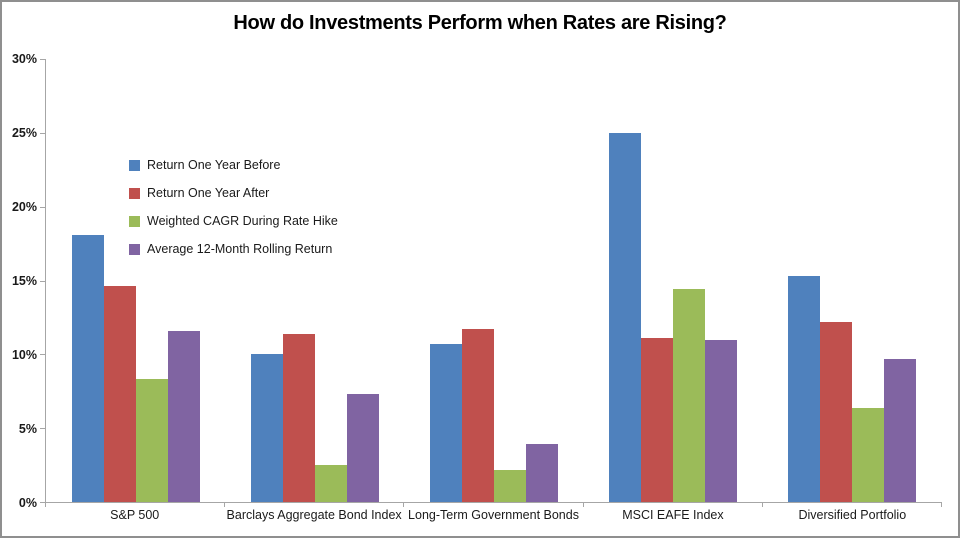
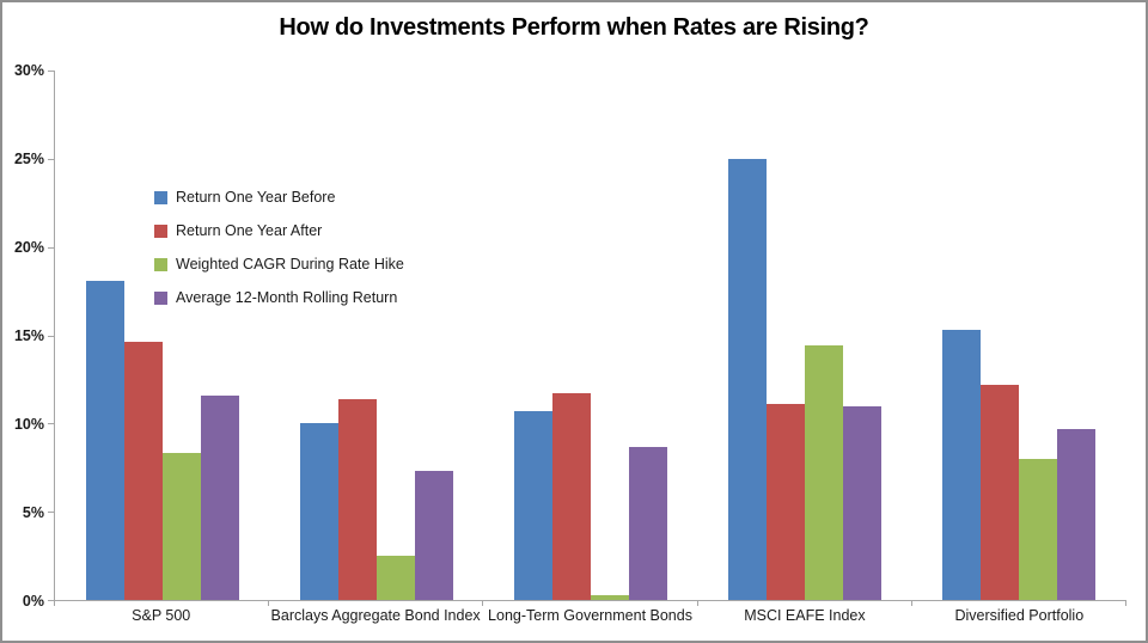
Weighted CAGR During Rate Hike/Long-Term Government Bonds: 2.2% -> 0.3%
Average 12-Month Rolling Return/Long-Term Government Bonds: 3.9% -> 8.7%
Weighted CAGR During Rate Hike/Diversified Portfolio: 6.4% -> 8.0%
